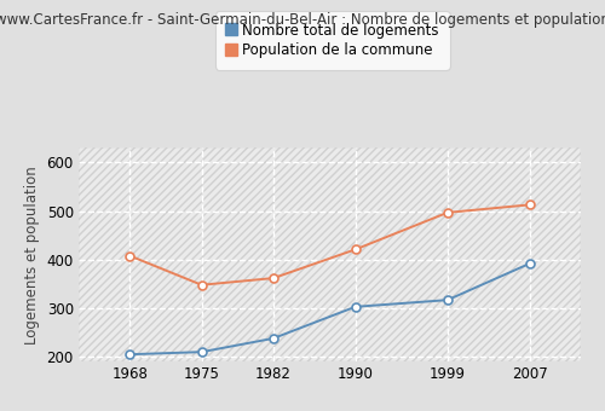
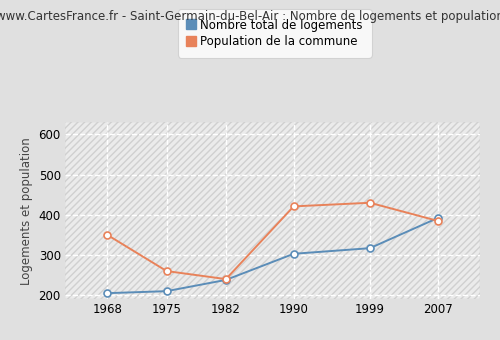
Population de la commune/1968: 408 -> 350
Population de la commune/1975: 348 -> 260
Population de la commune/1982: 362 -> 240
Population de la commune/1999: 497 -> 430
Population de la commune/2007: 513 -> 385
